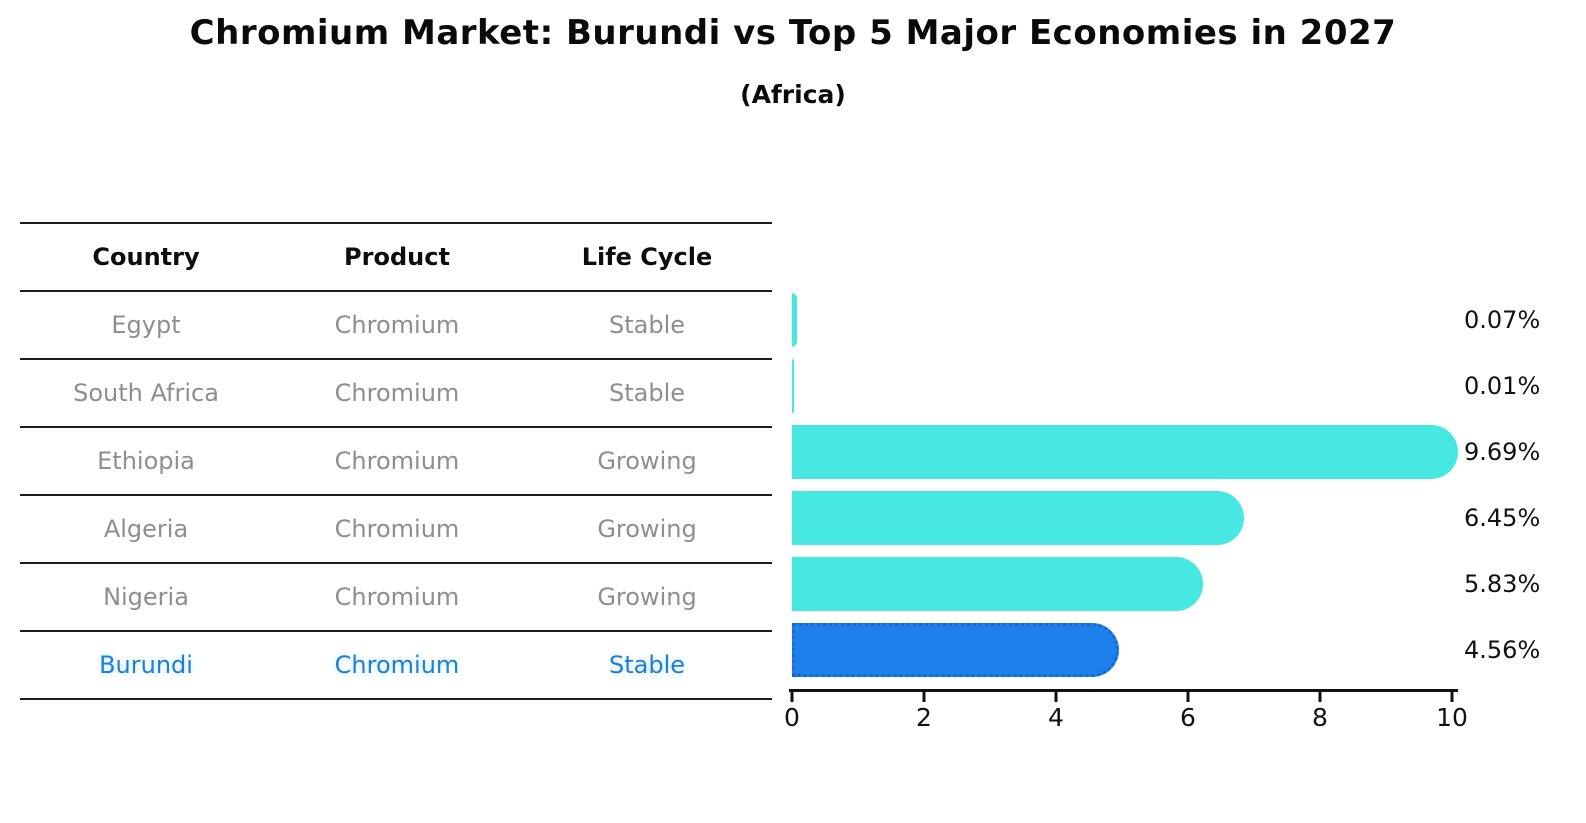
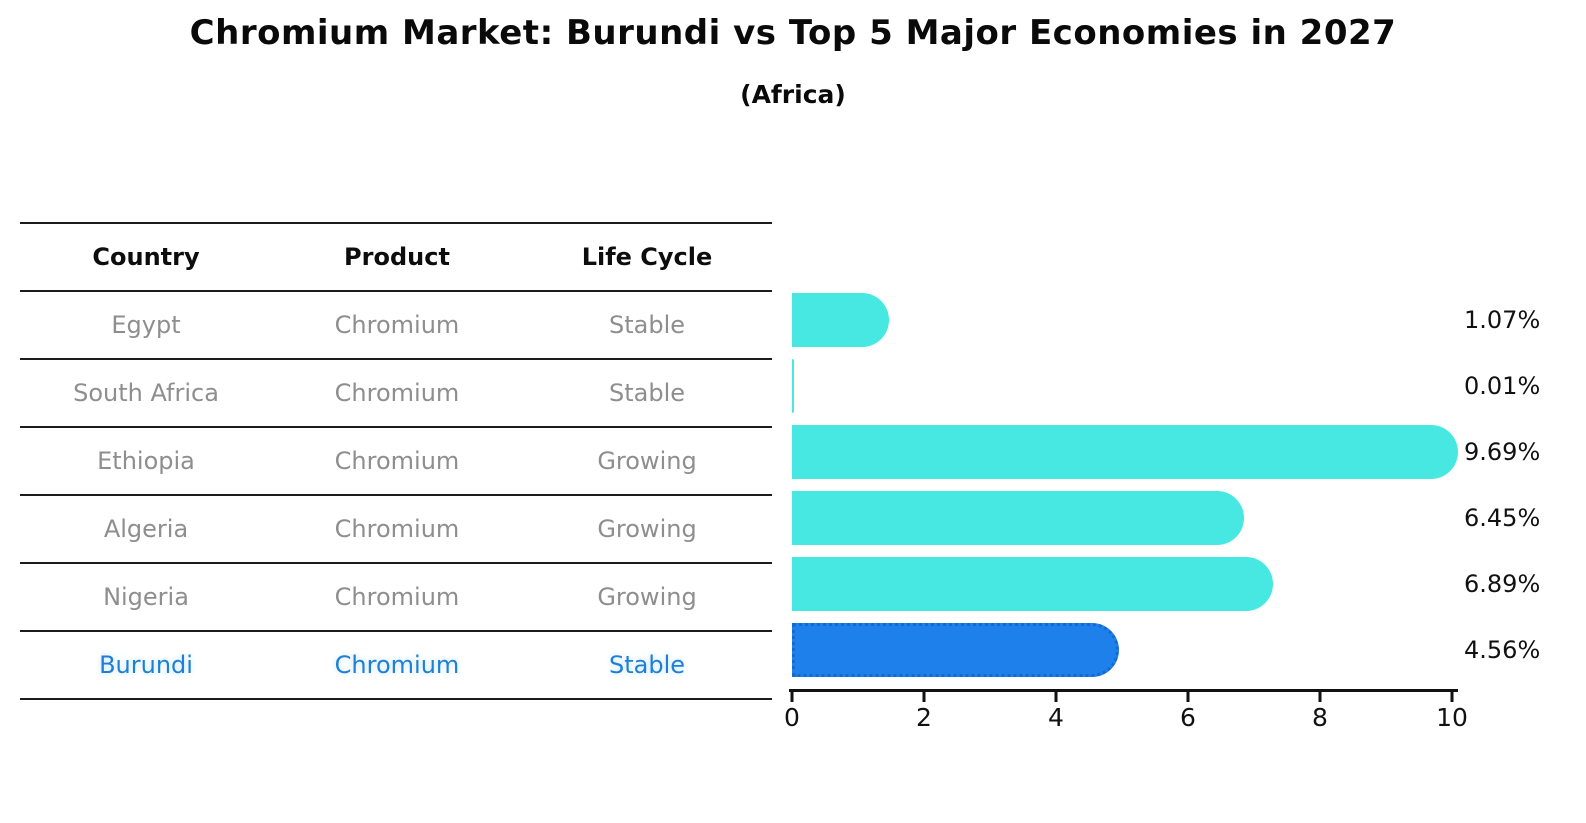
Egypt: 0.07% -> 1.07%
Nigeria: 5.83% -> 6.89%
